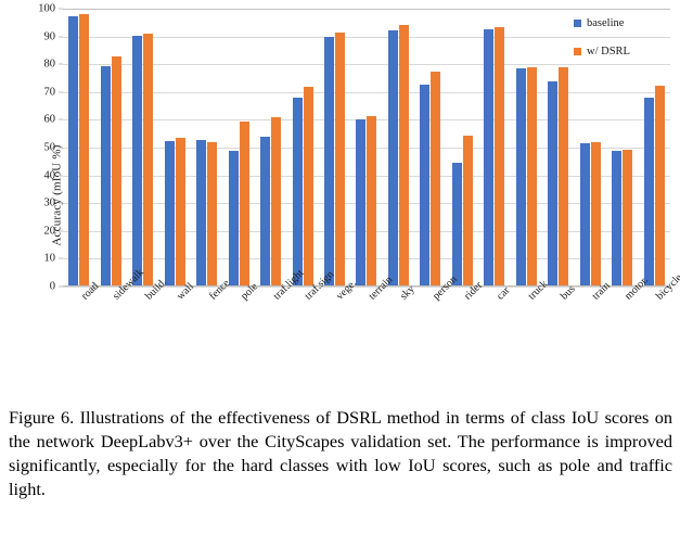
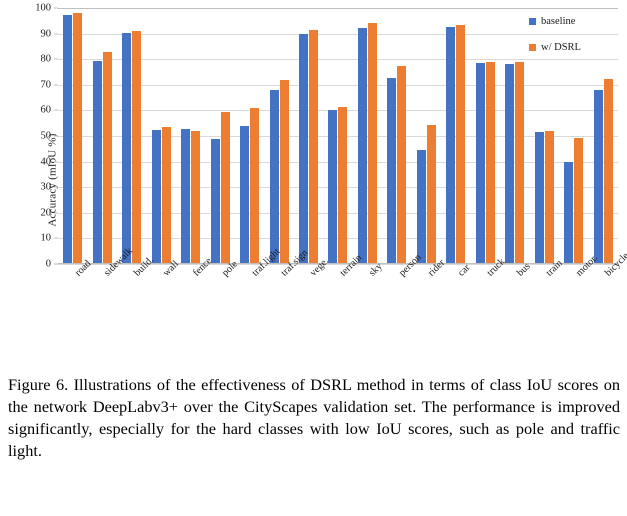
baseline/bus: 74 -> 78
baseline/motor.: 49 -> 40
